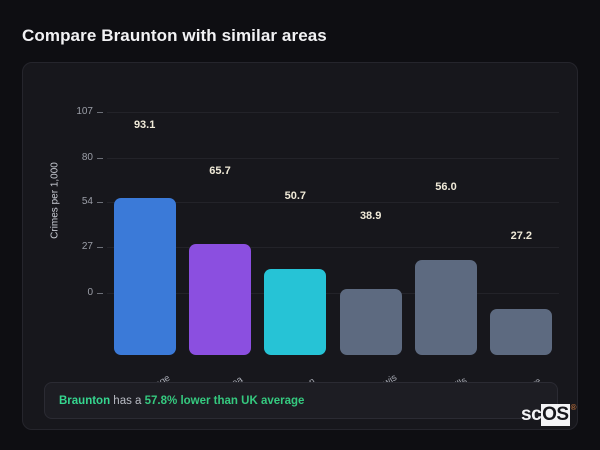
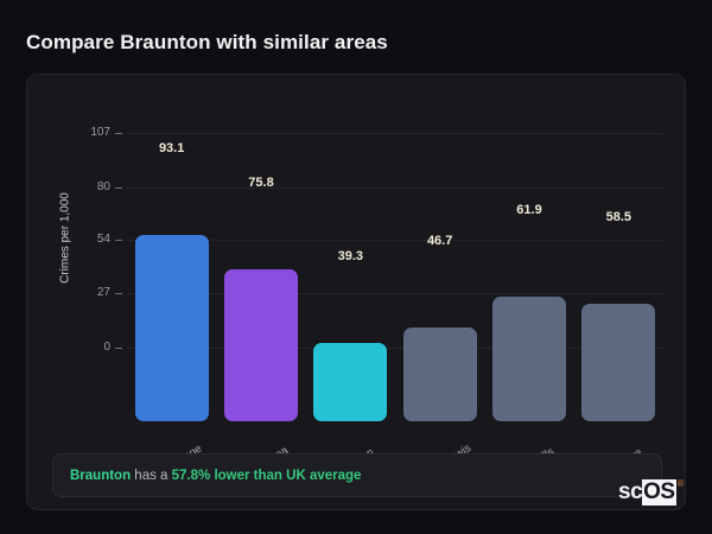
Local Area: 65.7 -> 75.8
Braunton: 50.7 -> 39.3
Dinas Powis: 38.9 -> 46.7
New Mills: 56.0 -> 61.9
Cotgrave: 27.2 -> 58.5
